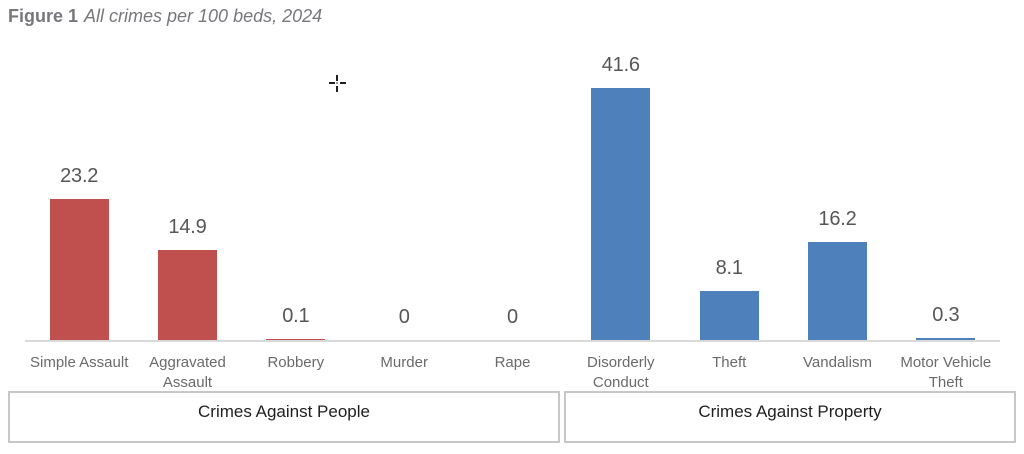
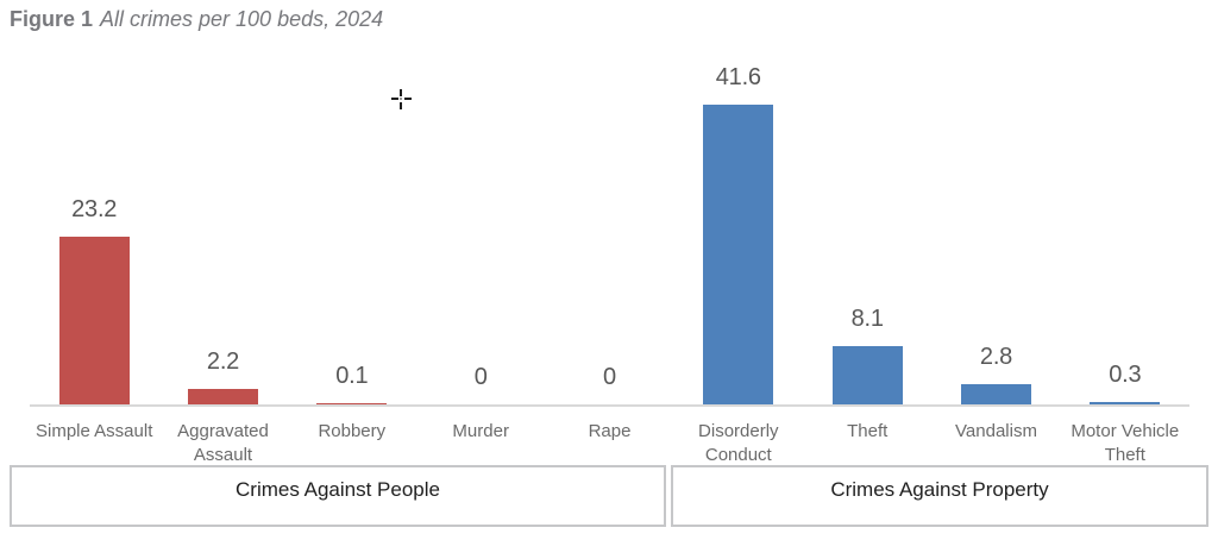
Aggravated Assault: 14.9 -> 2.2
Vandalism: 16.2 -> 2.8
